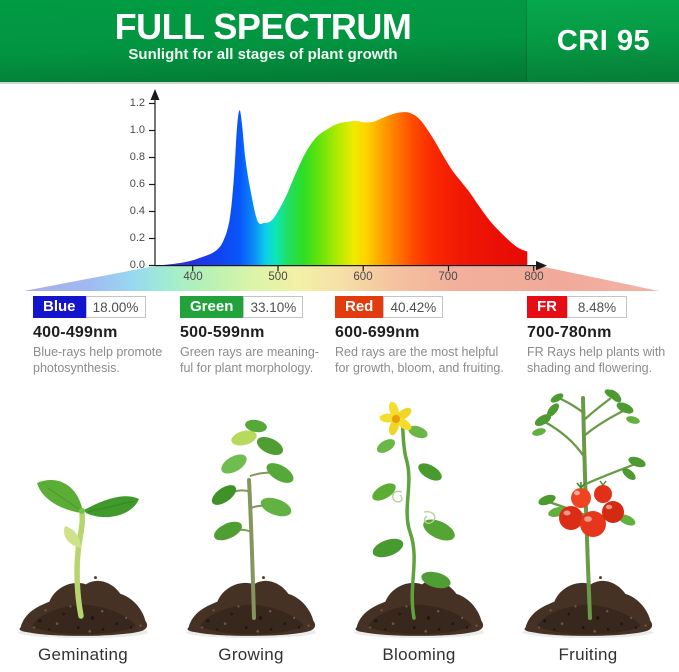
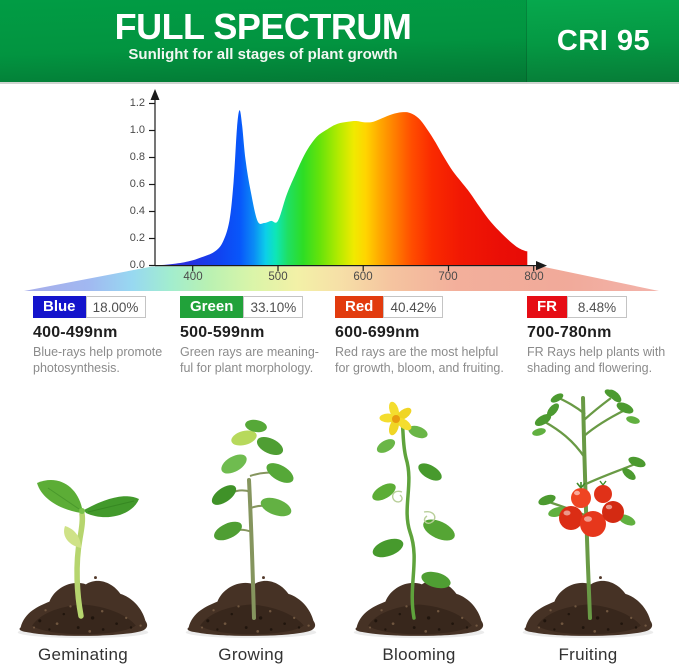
500: 0.40 -> 0.33
